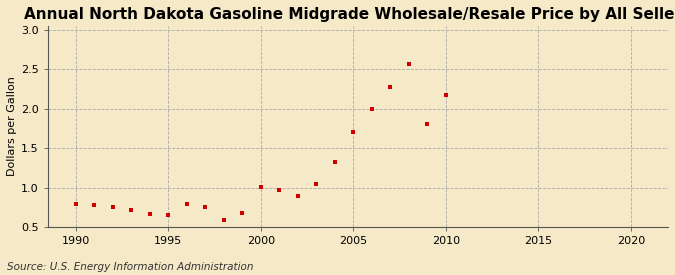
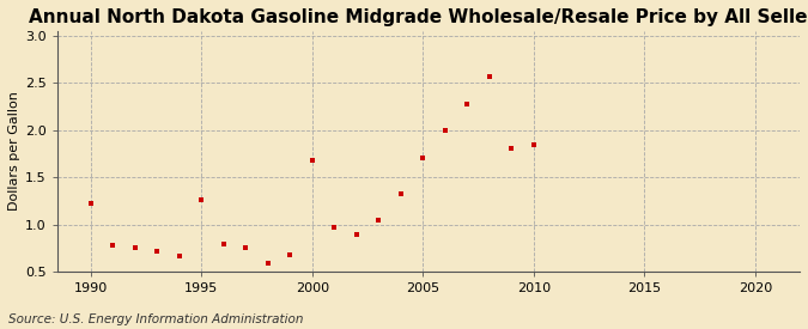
1990: 0.79 -> 1.22
1995: 0.65 -> 1.26
2000: 1.01 -> 1.68
2010: 2.18 -> 1.84
